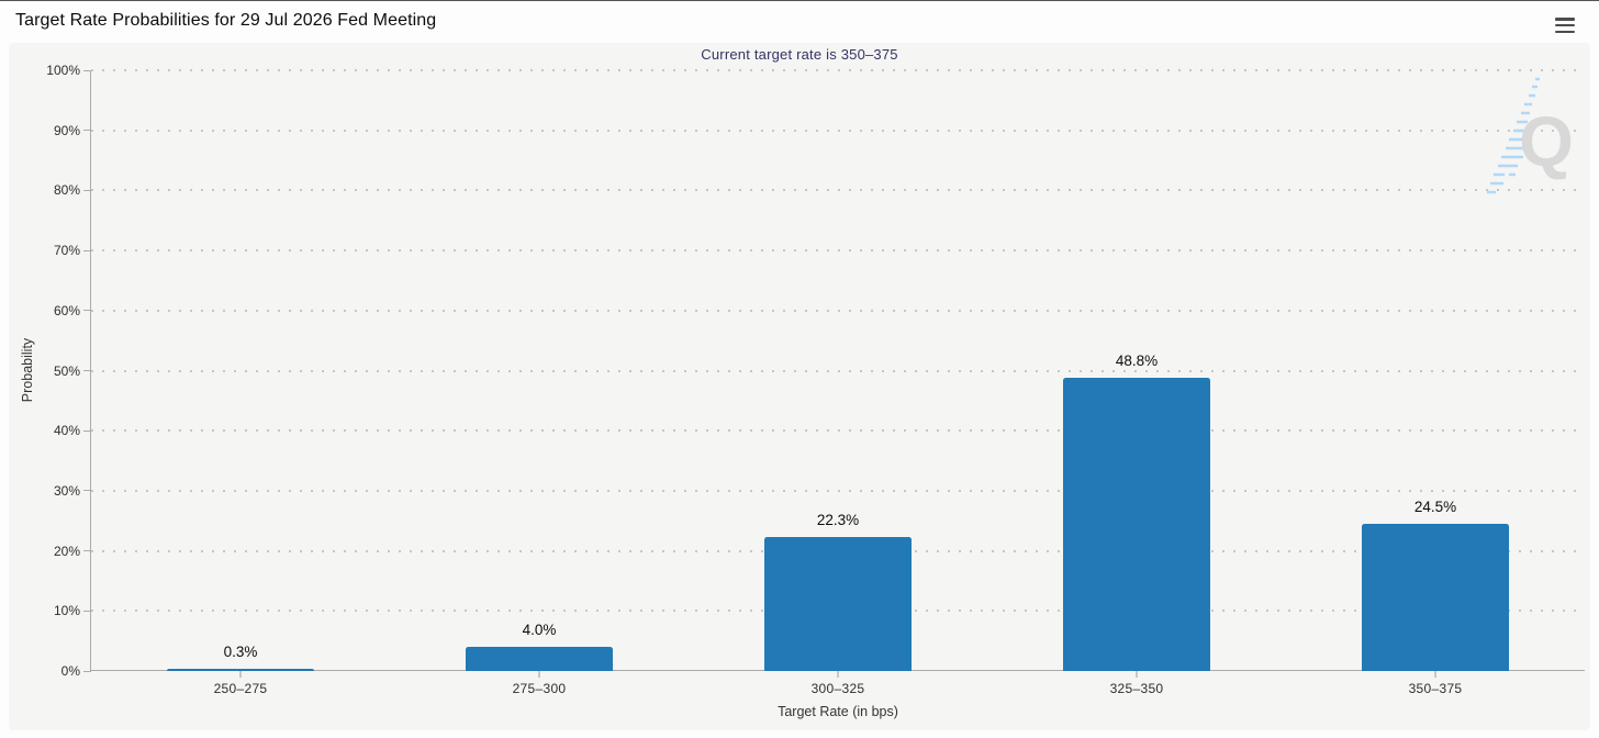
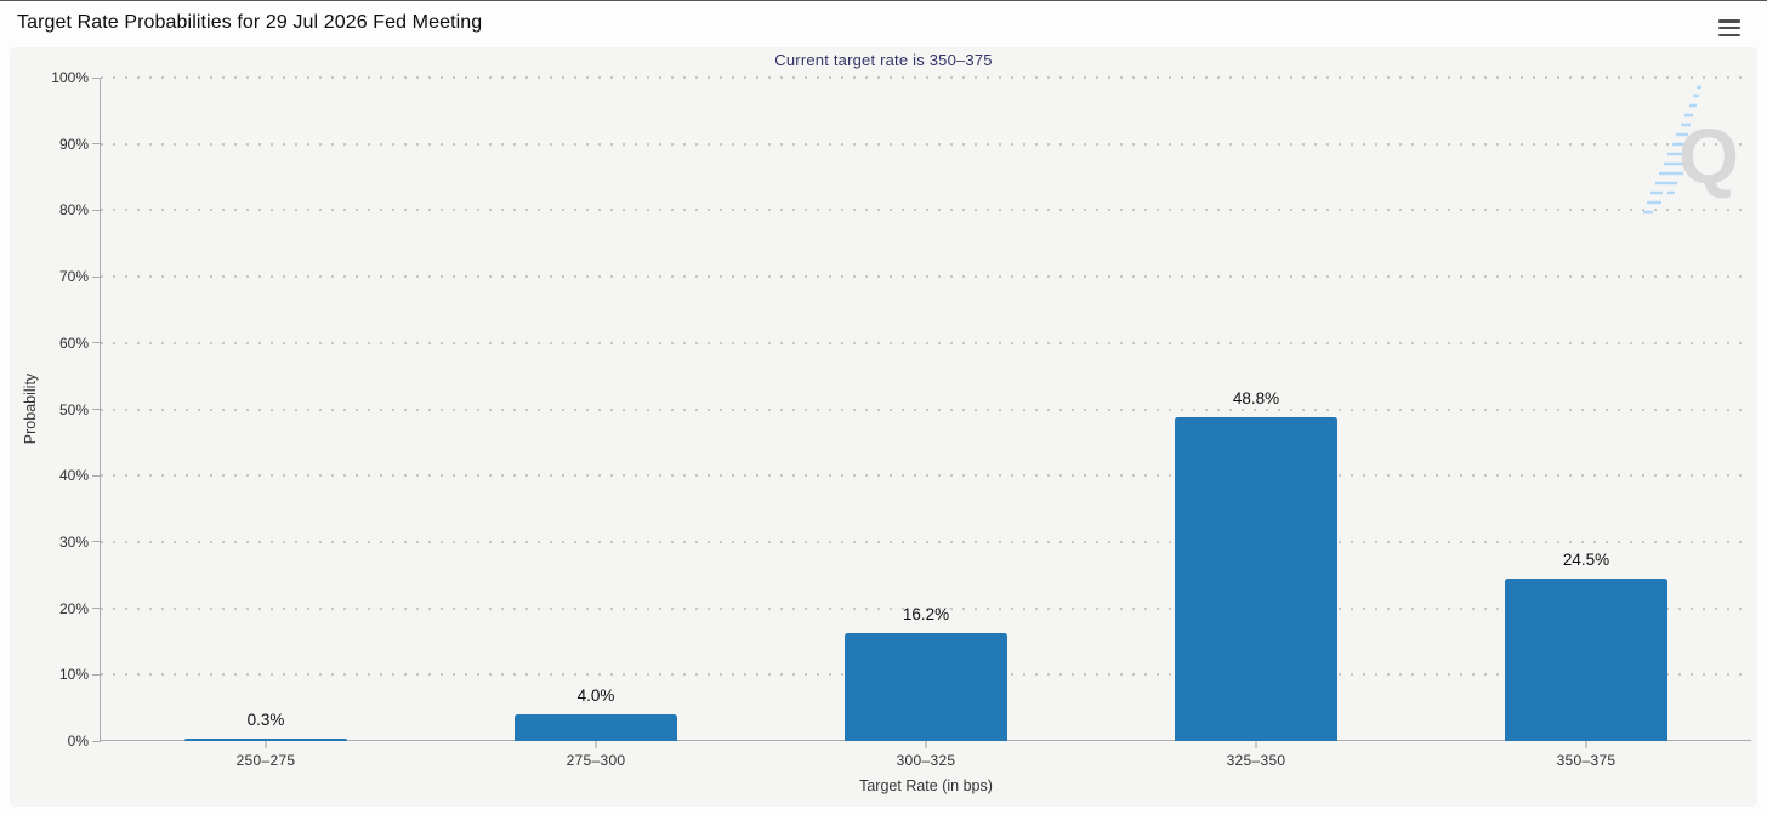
300–325: 22.3% -> 16.2%
